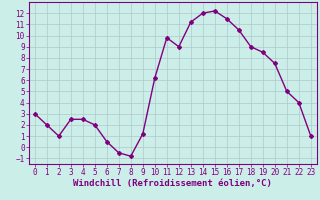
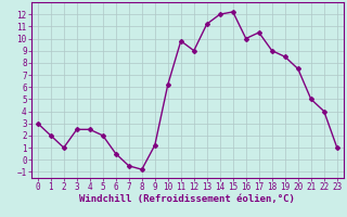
16: 11.5 -> 10.0
